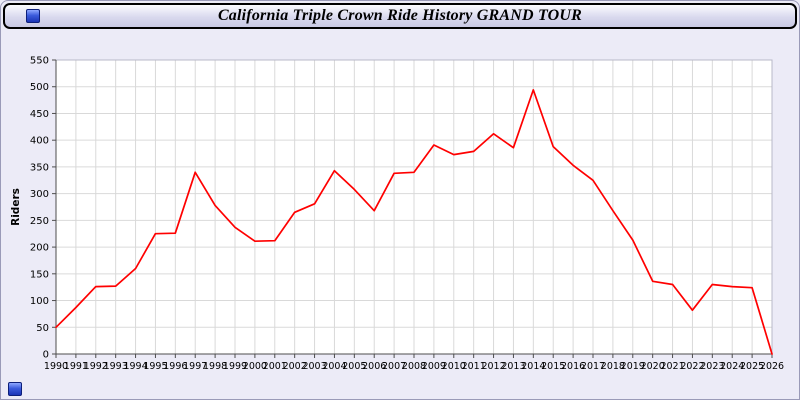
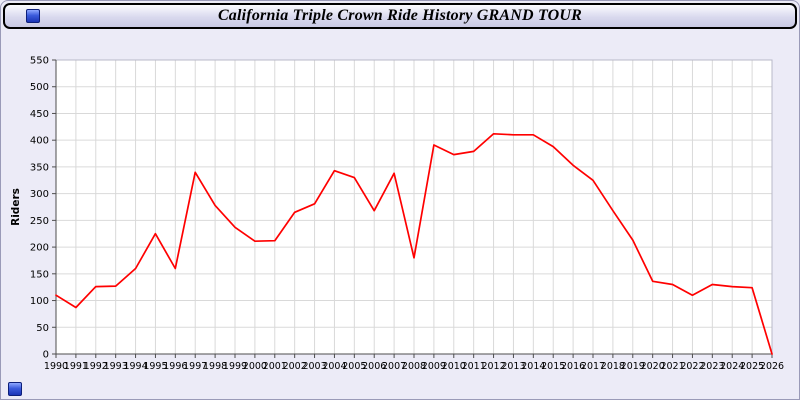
1990: 50 -> 110
1996: 230 -> 160
2005: 310 -> 330
2008: 340 -> 180
2013: 390 -> 410
2014: 490 -> 410
2022: 80 -> 110
